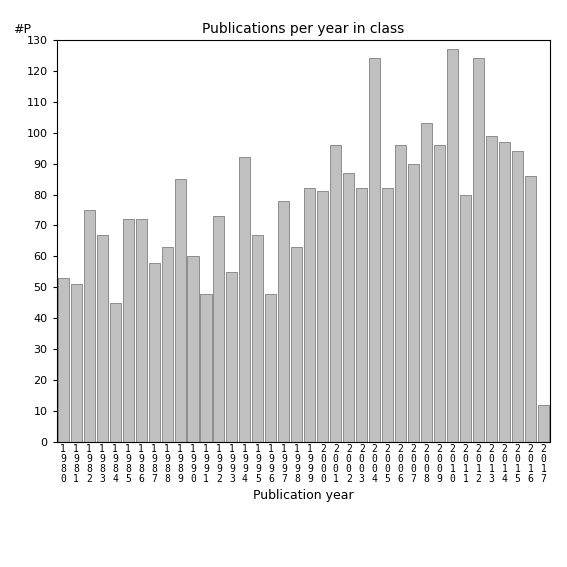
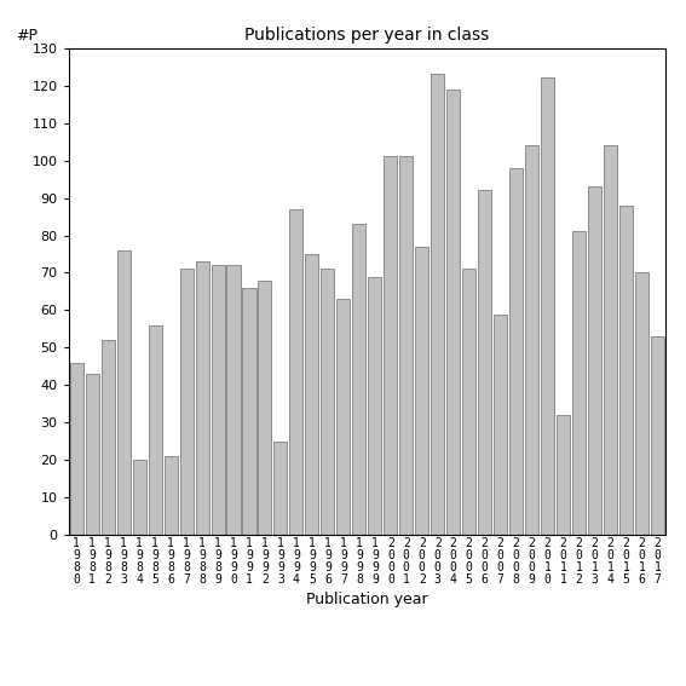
1 9 8 0: 53 -> 46
1 9 8 1: 51 -> 43
1 9 8 2: 75 -> 52
1 9 8 3: 67 -> 76
1 9 8 4: 45 -> 20
1 9 8 5: 72 -> 56
1 9 8 6: 72 -> 21
1 9 8 7: 58 -> 71
1 9 8 8: 63 -> 73
1 9 8 9: 85 -> 72
1 9 9 0: 60 -> 72
1 9 9 1: 48 -> 66
1 9 9 2: 73 -> 68
1 9 9 3: 55 -> 25
1 9 9 4: 92 -> 87
1 9 9 5: 67 -> 75
1 9 9 6: 48 -> 71
1 9 9 7: 78 -> 63
1 9 9 8: 63 -> 83
1 9 9 9: 82 -> 69
2 0 0 0: 81 -> 101
2 0 0 1: 96 -> 101
2 0 0 2: 87 -> 77
2 0 0 3: 82 -> 123
2 0 0 4: 124 -> 119
2 0 0 5: 82 -> 71
2 0 0 6: 96 -> 92
2 0 0 7: 90 -> 59
2 0 0 8: 103 -> 98
2 0 0 9: 96 -> 104
2 0 1 0: 127 -> 122
2 0 1 1: 80 -> 32
2 0 1 2: 124 -> 81
2 0 1 3: 99 -> 93
2 0 1 4: 97 -> 104
2 0 1 5: 94 -> 88
2 0 1 6: 86 -> 70
2 0 1 7: 12 -> 53
